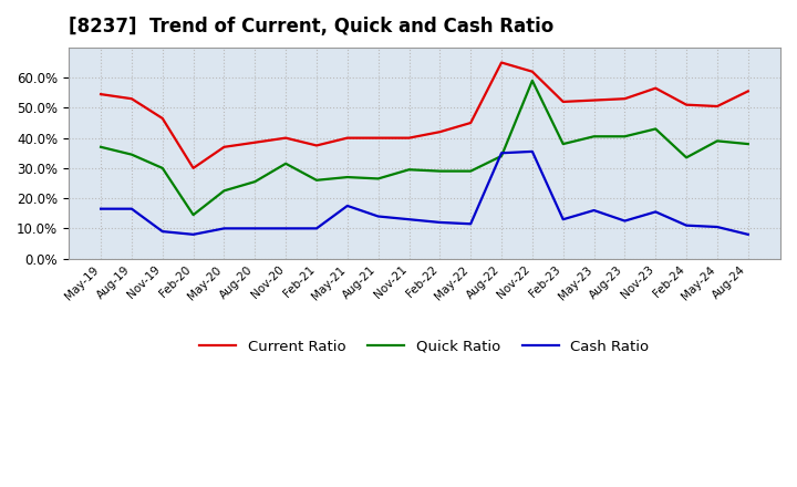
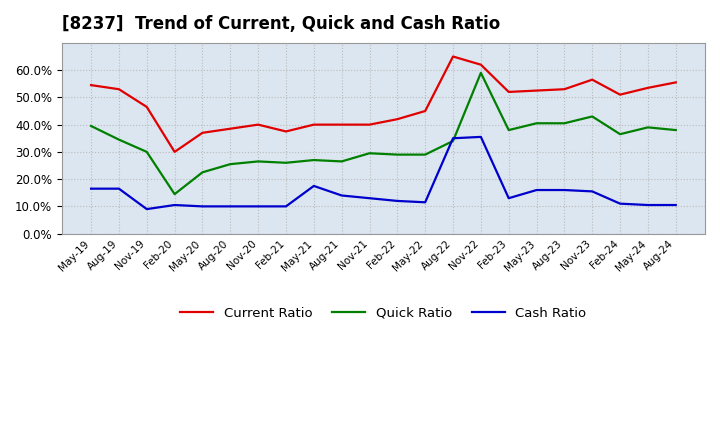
Quick Ratio/May-19: 37.0% -> 39.5%
Cash Ratio/Feb-20: 8.0% -> 10.5%
Quick Ratio/Nov-20: 31.5% -> 26.5%
Cash Ratio/Aug-23: 12.5% -> 16.0%
Quick Ratio/Feb-24: 33.5% -> 36.5%
Current Ratio/May-24: 50.5% -> 53.5%
Cash Ratio/Aug-24: 8.0% -> 10.5%
